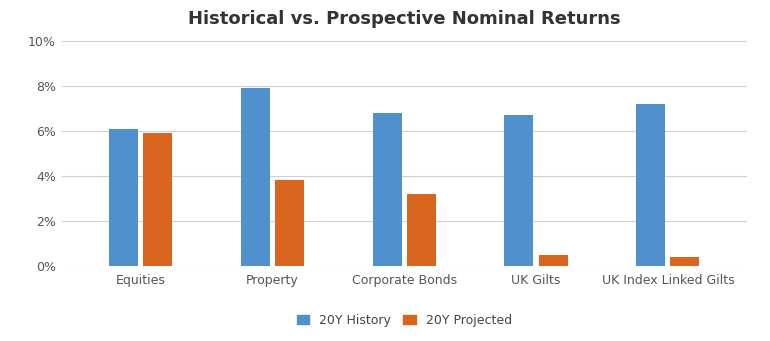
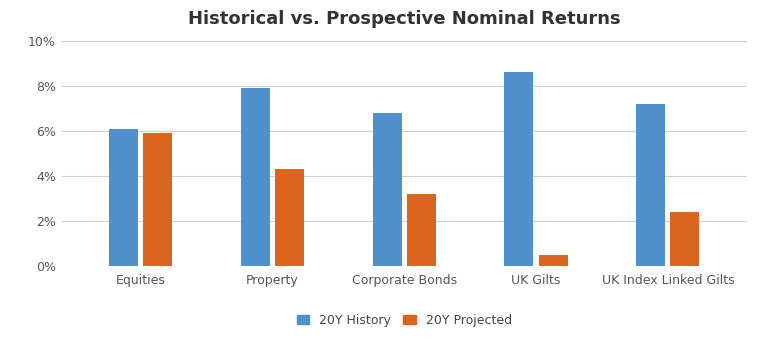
20Y Projected/Property: 3.8% -> 4.3%
20Y History/UK Gilts: 6.7% -> 8.6%
20Y Projected/UK Index Linked Gilts: 0.4% -> 2.4%
